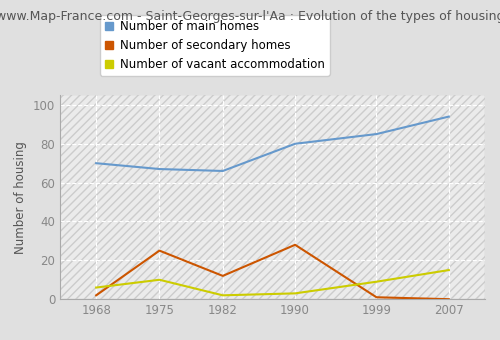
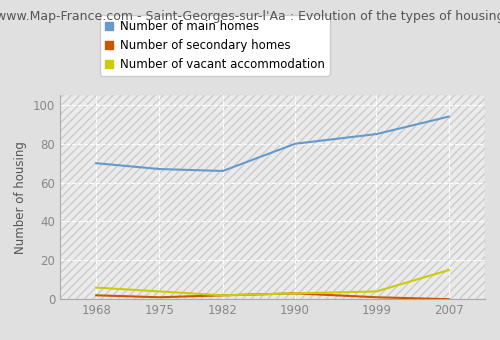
Number of secondary homes/1975: 25 -> 1
Number of vacant accommodation/1975: 10 -> 4
Number of secondary homes/1982: 12 -> 2
Number of secondary homes/1990: 28 -> 3
Number of vacant accommodation/1999: 9 -> 4
